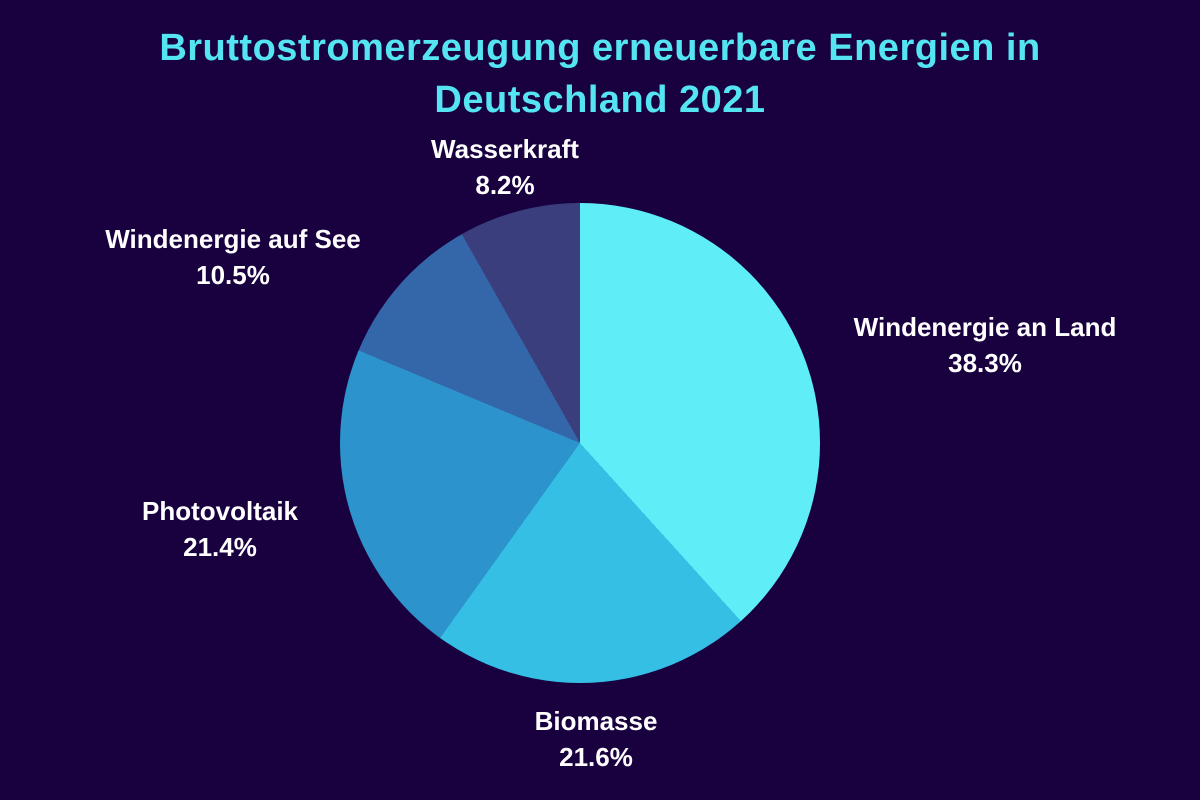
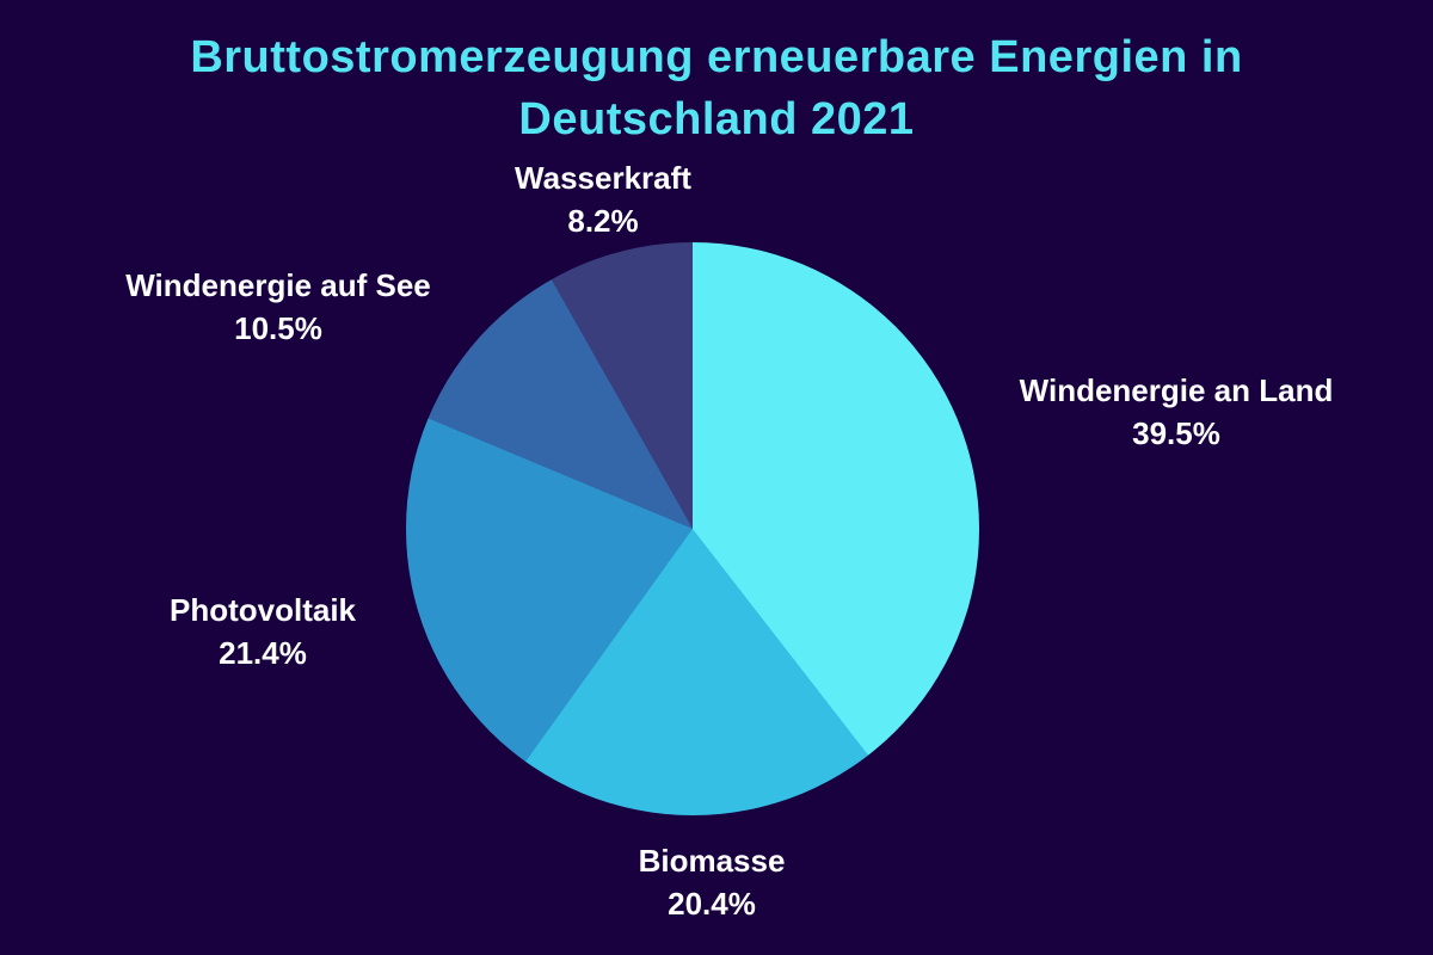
Windenergie an Land: 38.3% -> 39.5%
Biomasse: 21.6% -> 20.4%
